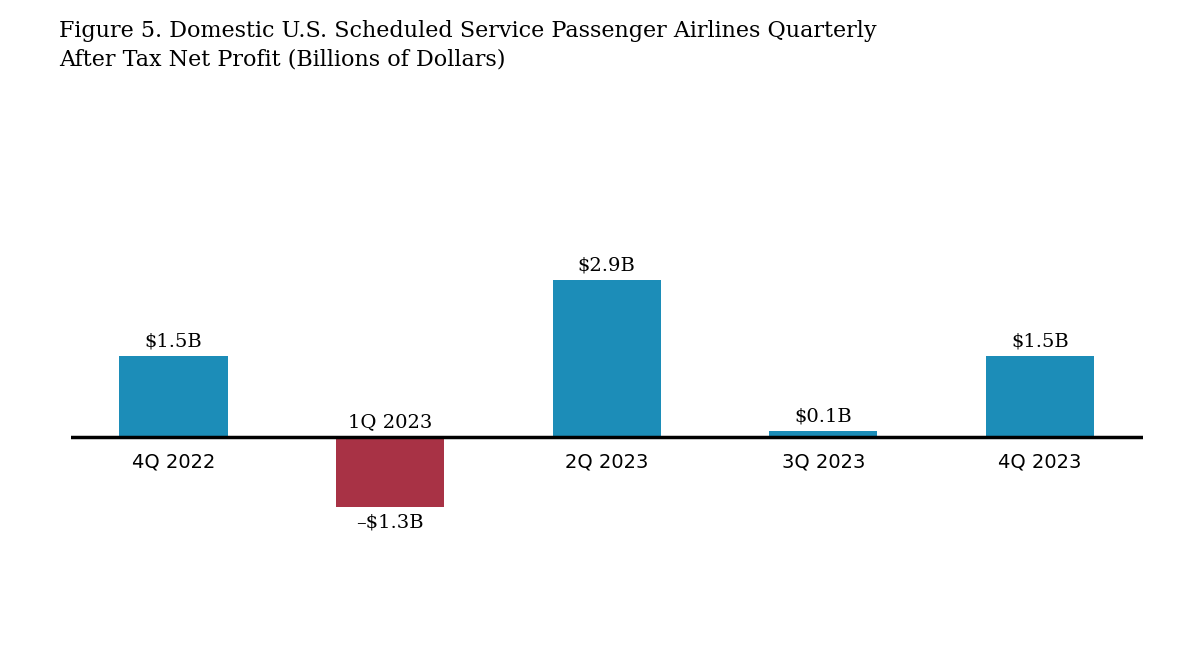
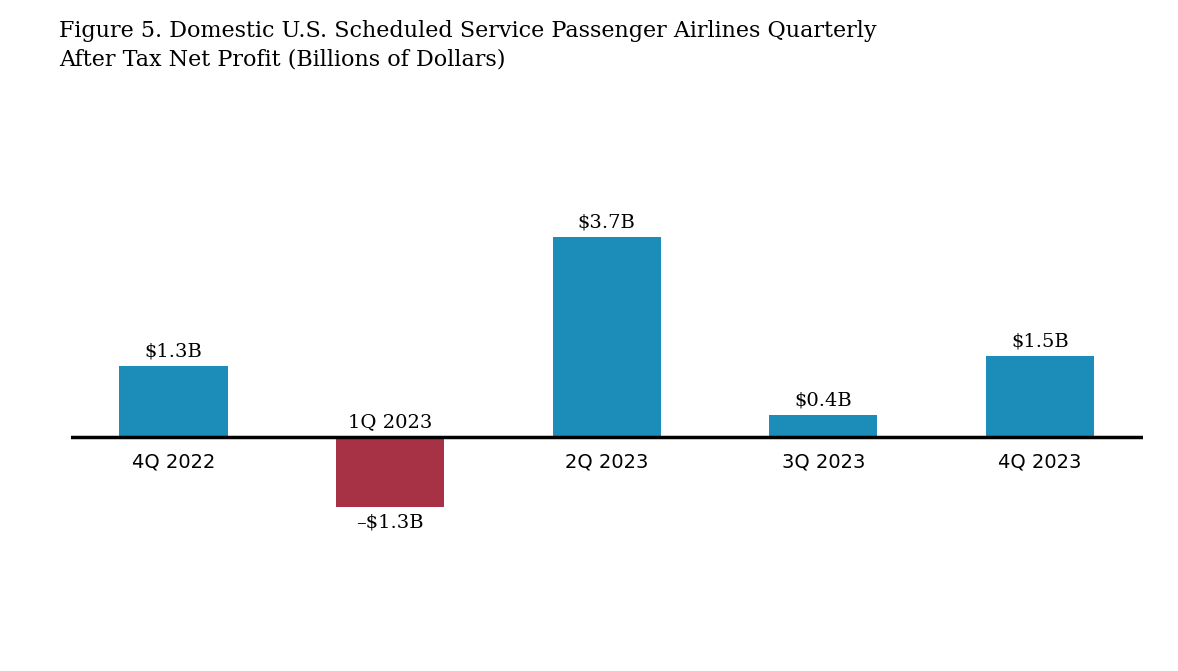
4Q 2022: $1.5B -> $1.3B
2Q 2023: $2.9B -> $3.7B
3Q 2023: $0.1B -> $0.4B
